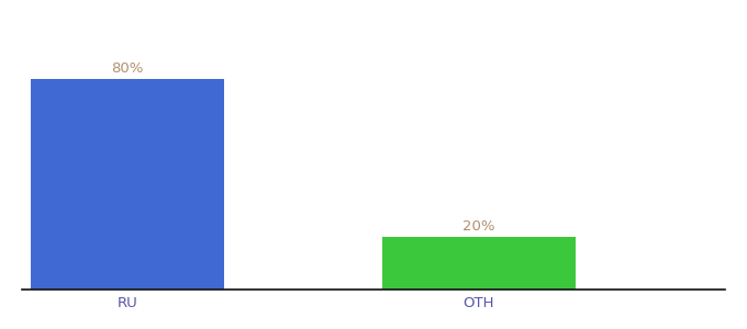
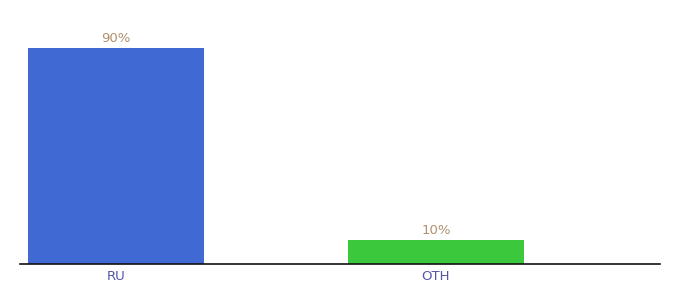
RU: 80% -> 90%
OTH: 20% -> 10%
